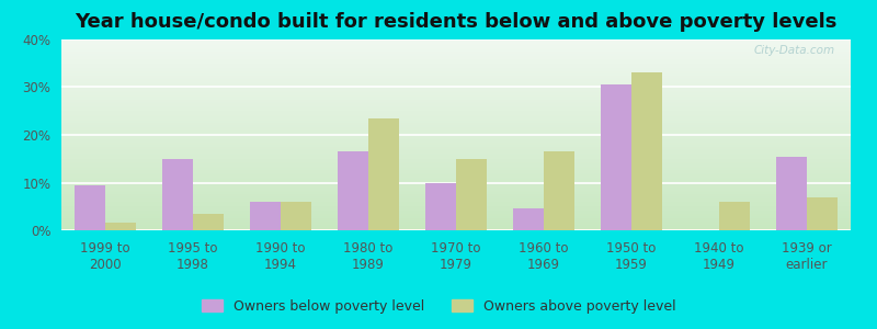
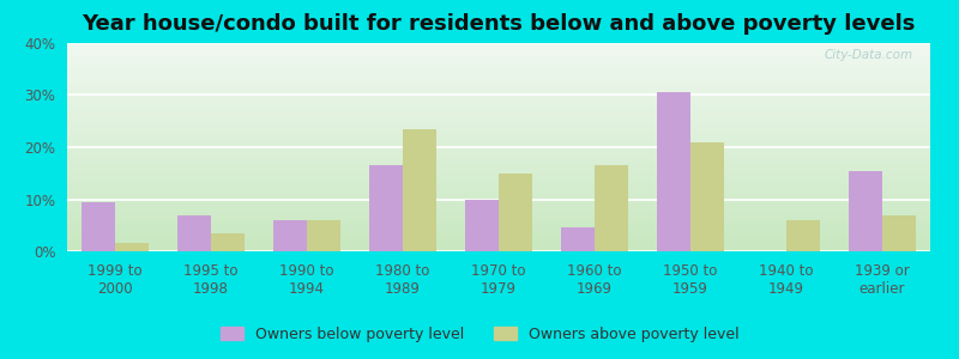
Owners below poverty level/1995 to 1998: 15.0% -> 7.0%
Owners above poverty level/1950 to 1959: 33.0% -> 21.0%
